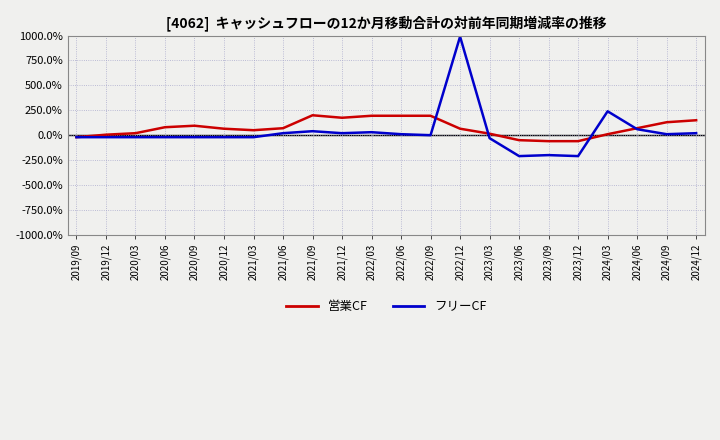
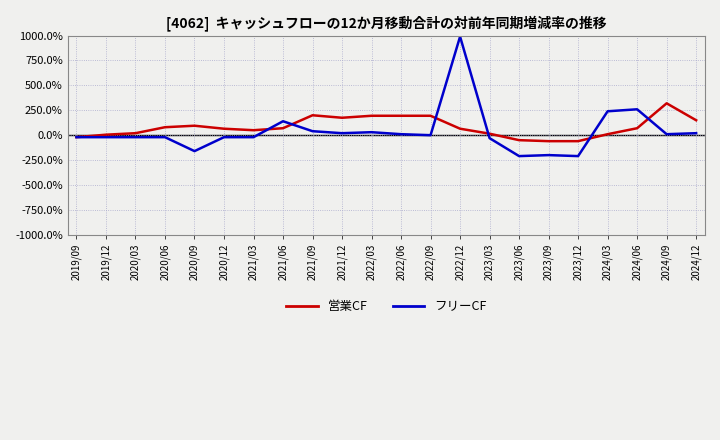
フリーCF/2020/09: -20% -> -160%
フリーCF/2021/06: 20% -> 140%
フリーCF/2024/06: 60% -> 260%
営業CF/2024/09: 130% -> 320%
